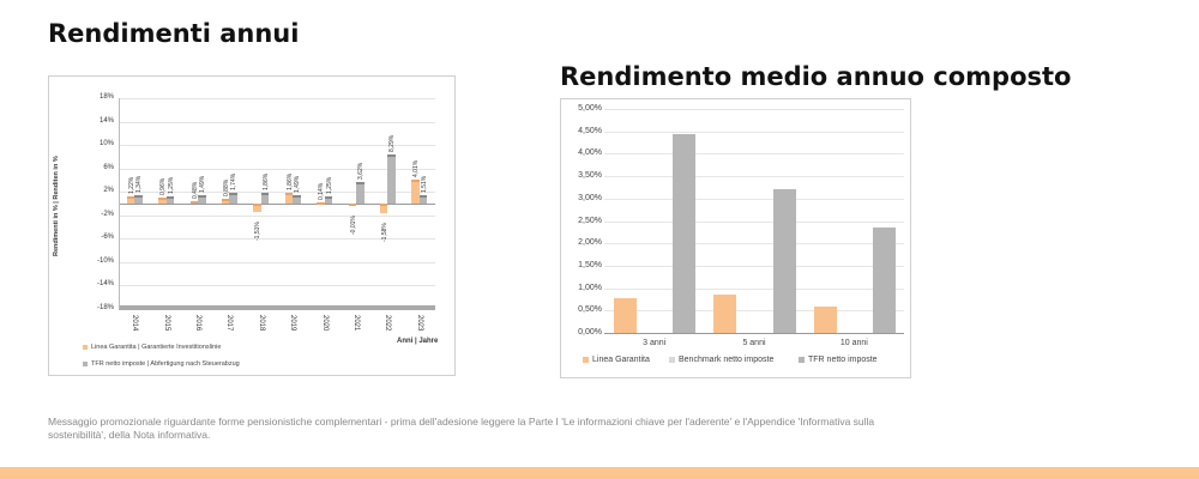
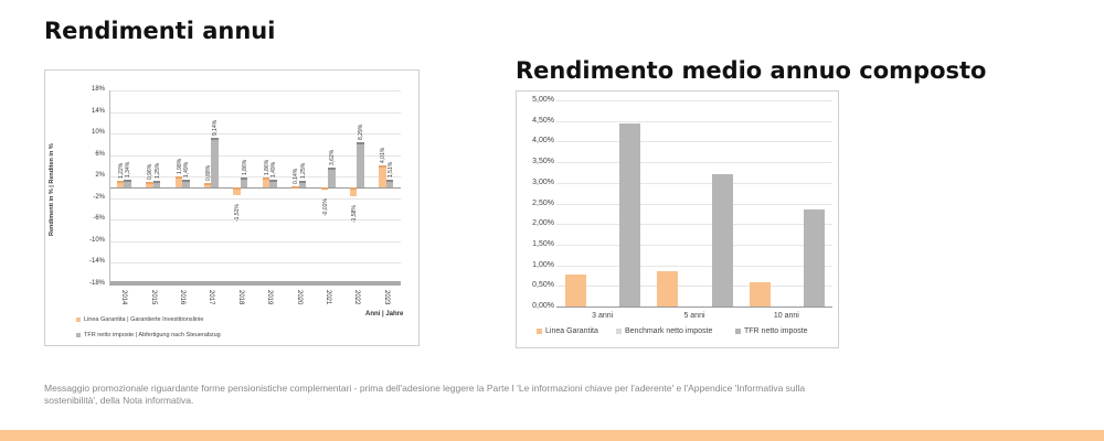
Rendimenti annui/Linea Garantita | Garantierte Investitionslinie/2016: 0,48% -> 1,98%
Rendimenti annui/TFR netto imposte | Abfertigung nach Steuerabzug/2017: 1,74% -> 9,14%
